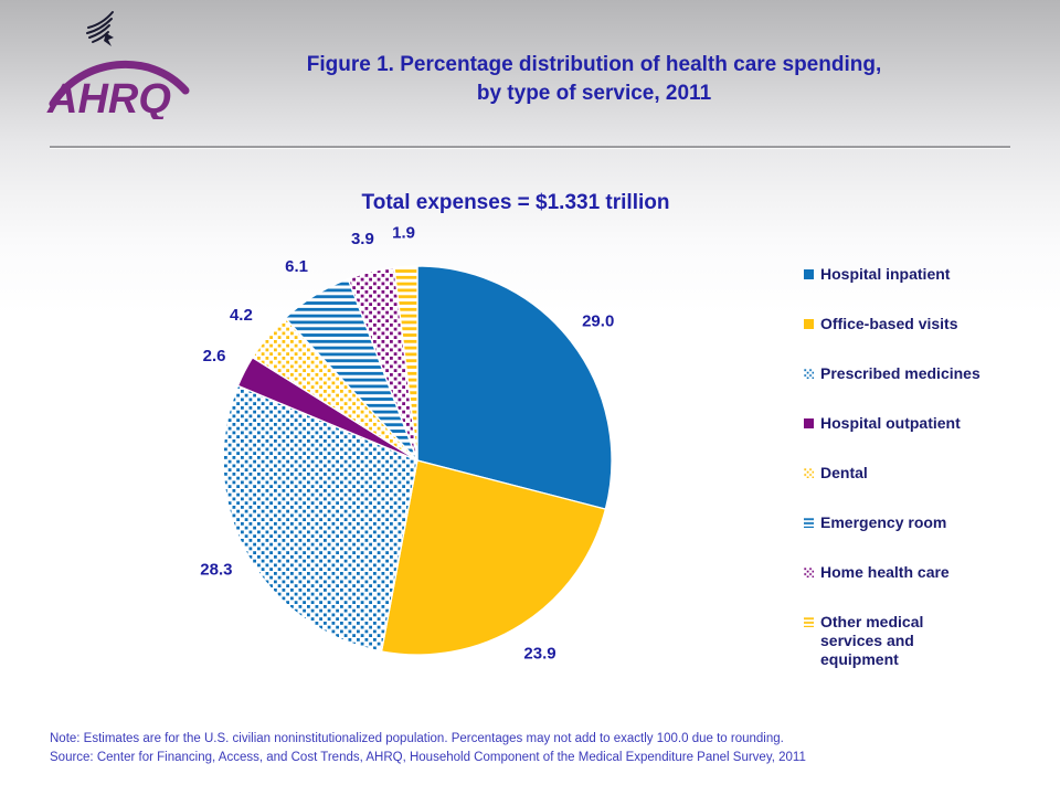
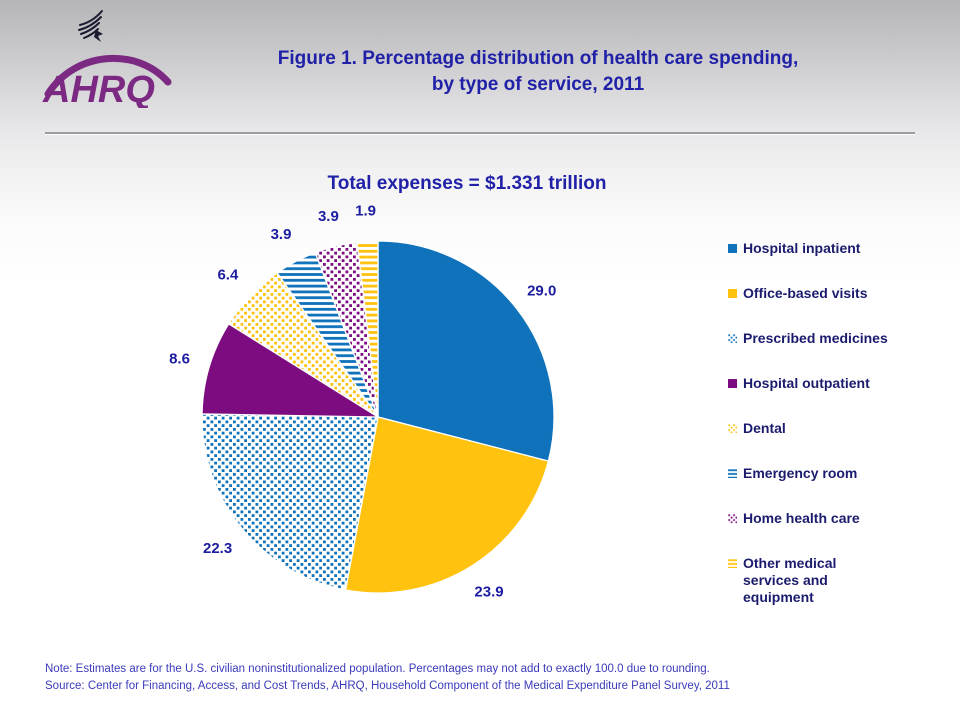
Prescribed medicines: 28.3 -> 22.3
Hospital outpatient: 2.6 -> 8.6
Dental: 4.2 -> 6.4
Emergency room: 6.1 -> 3.9
